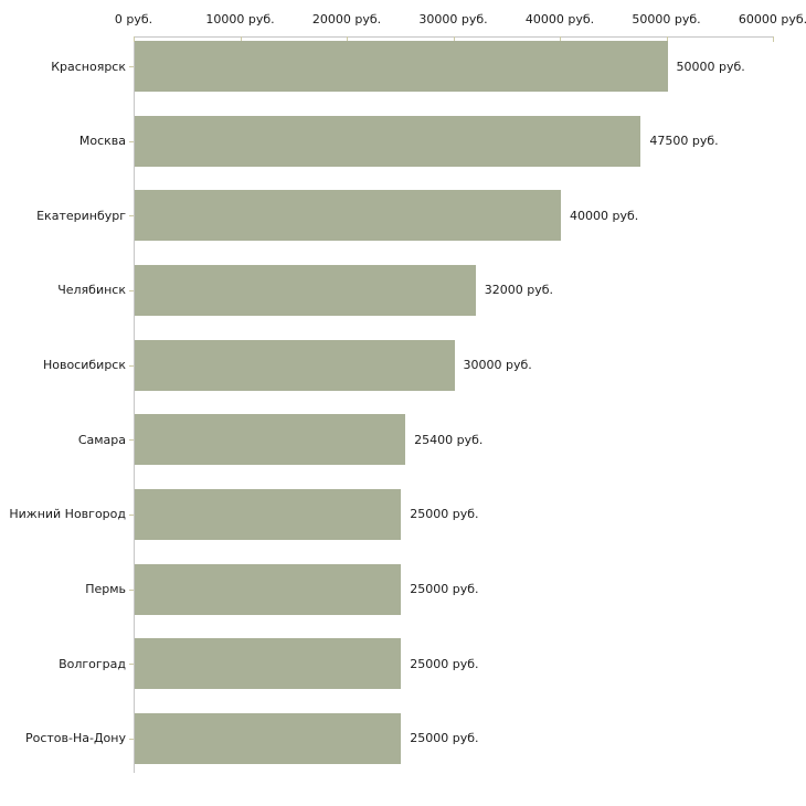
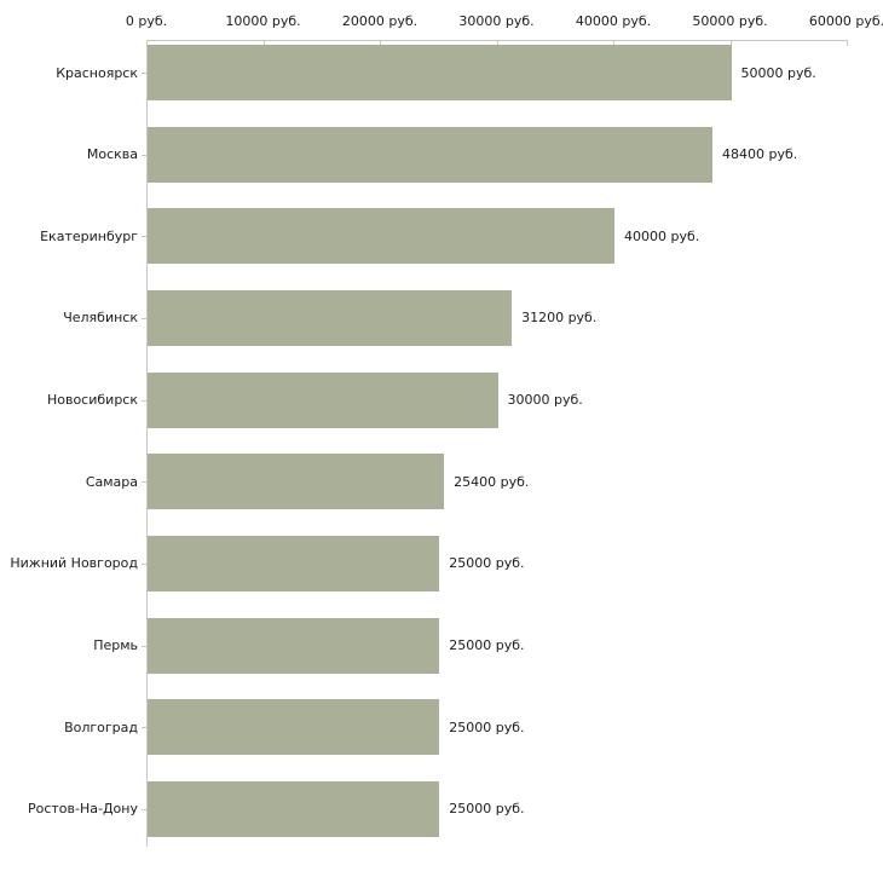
Москва: 47500 -> 48400
Челябинск: 32000 -> 31200
